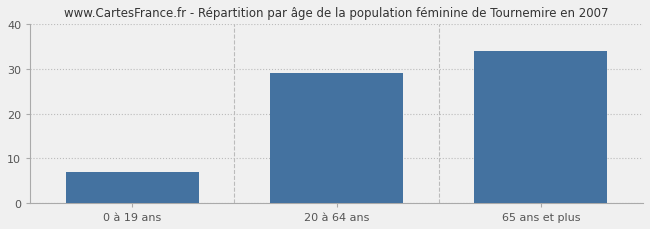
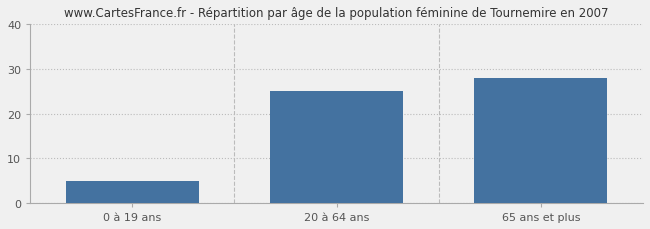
0 à 19 ans: 7 -> 5
20 à 64 ans: 29 -> 25
65 ans et plus: 34 -> 28
